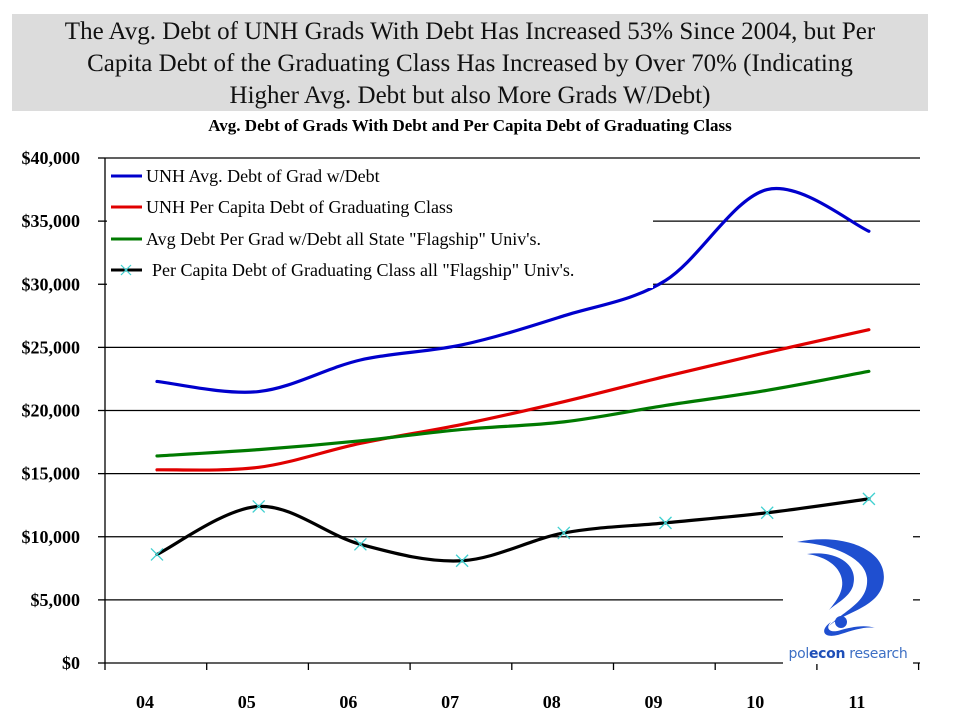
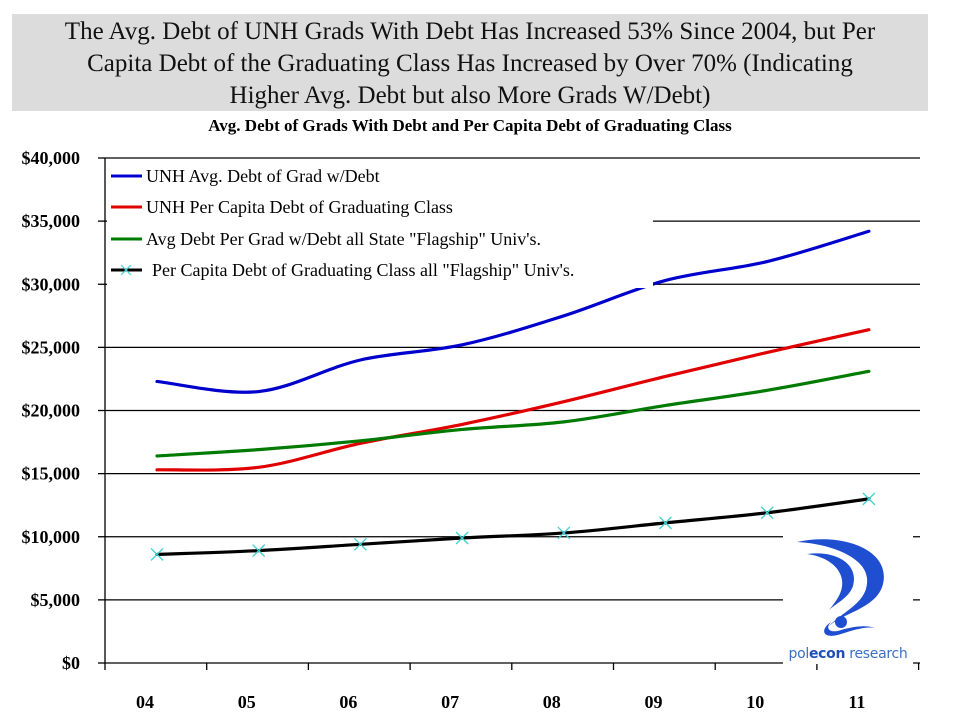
Per Capita Debt of Graduating Class all "Flagship" Univ's./05: $12400 -> $8900
Per Capita Debt of Graduating Class all "Flagship" Univ's./07: $8100 -> $9900
UNH Avg. Debt of Grad w/Debt/10: $37500 -> $31800
